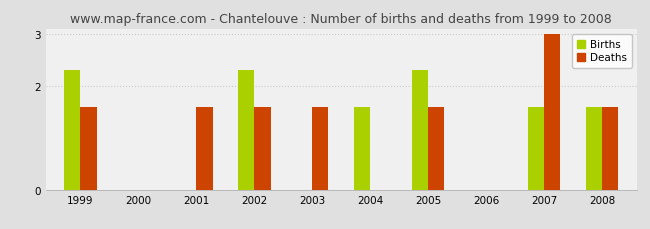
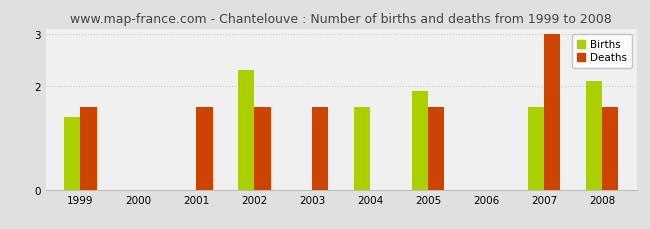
Births/1999: 2.3 -> 1.4
Births/2005: 2.3 -> 1.9
Births/2008: 1.6 -> 2.1
